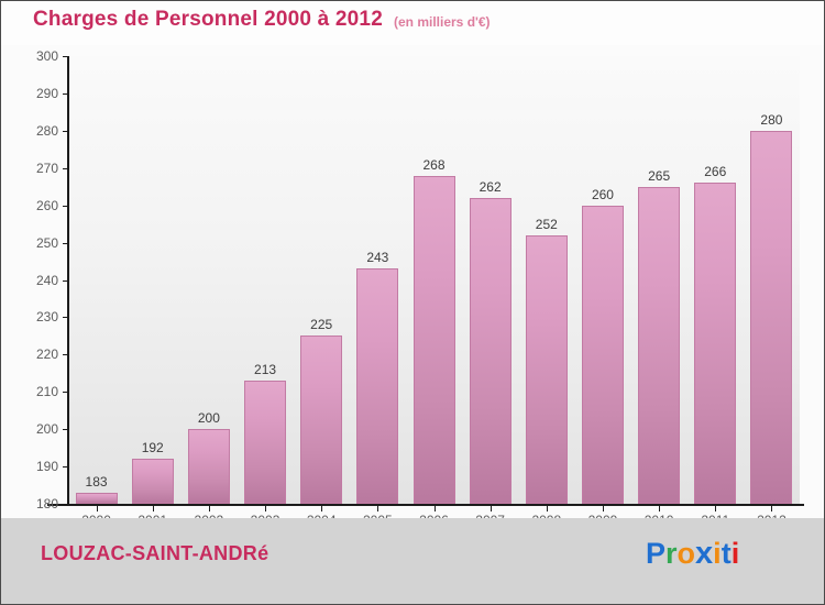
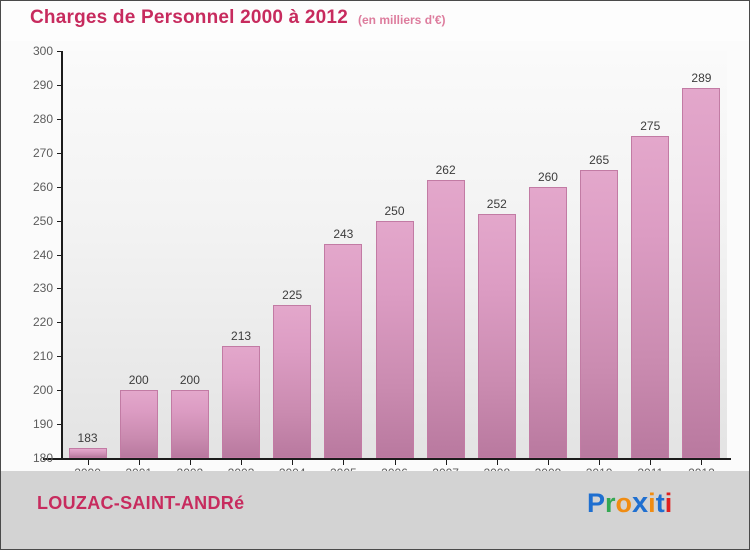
2001: 192 -> 200
2006: 268 -> 250
2011: 266 -> 275
2012: 280 -> 289
